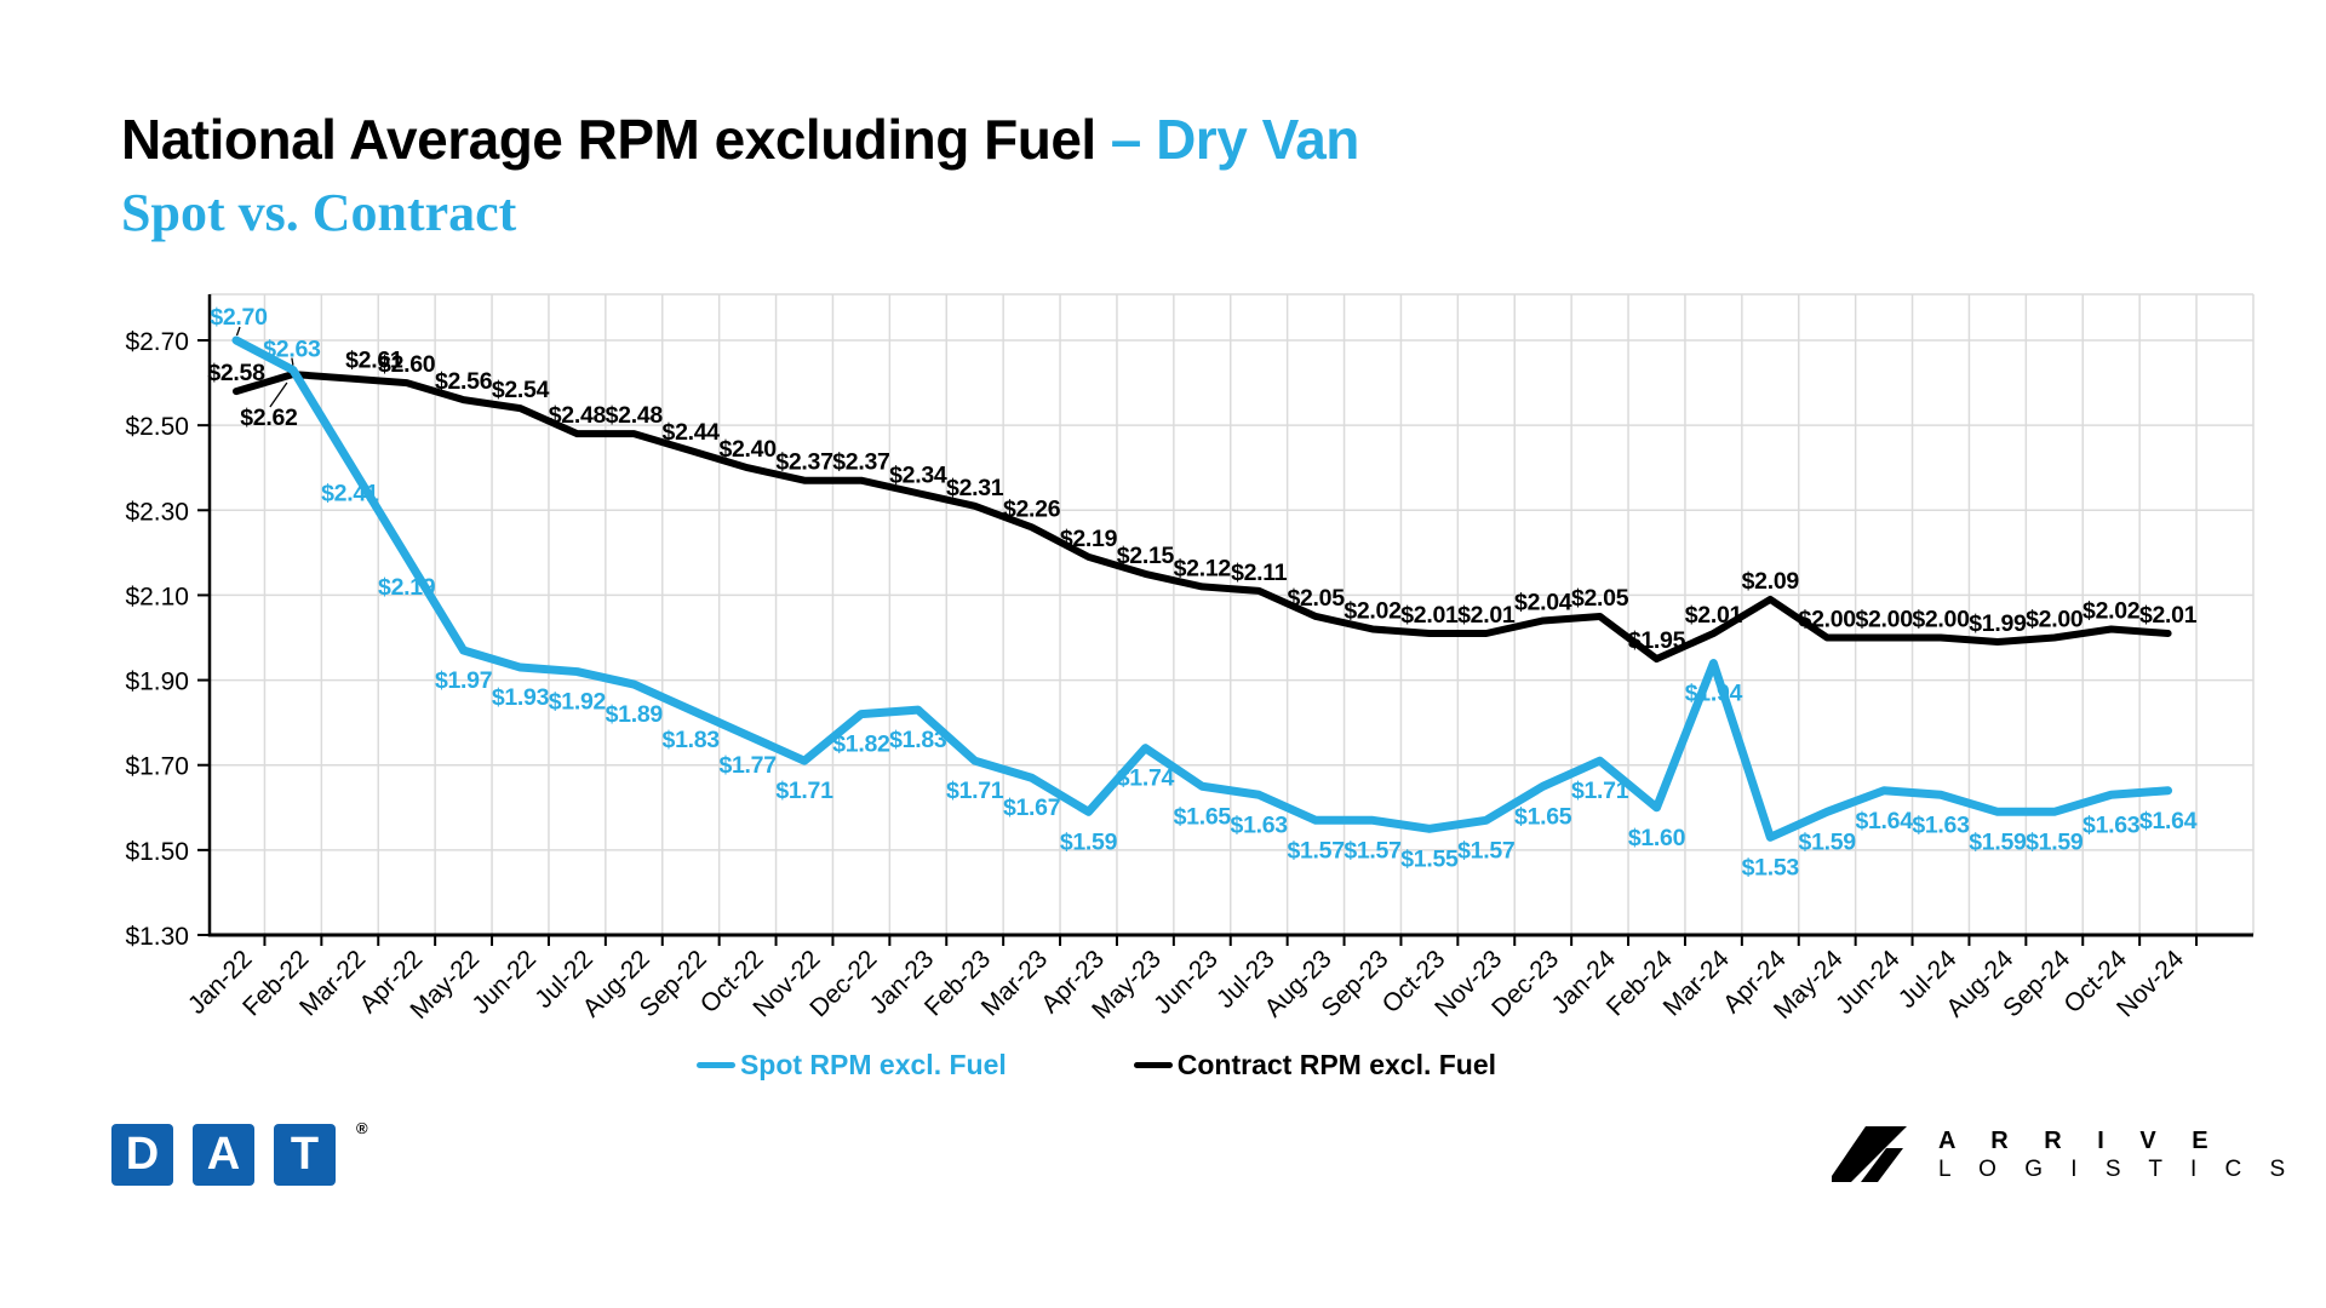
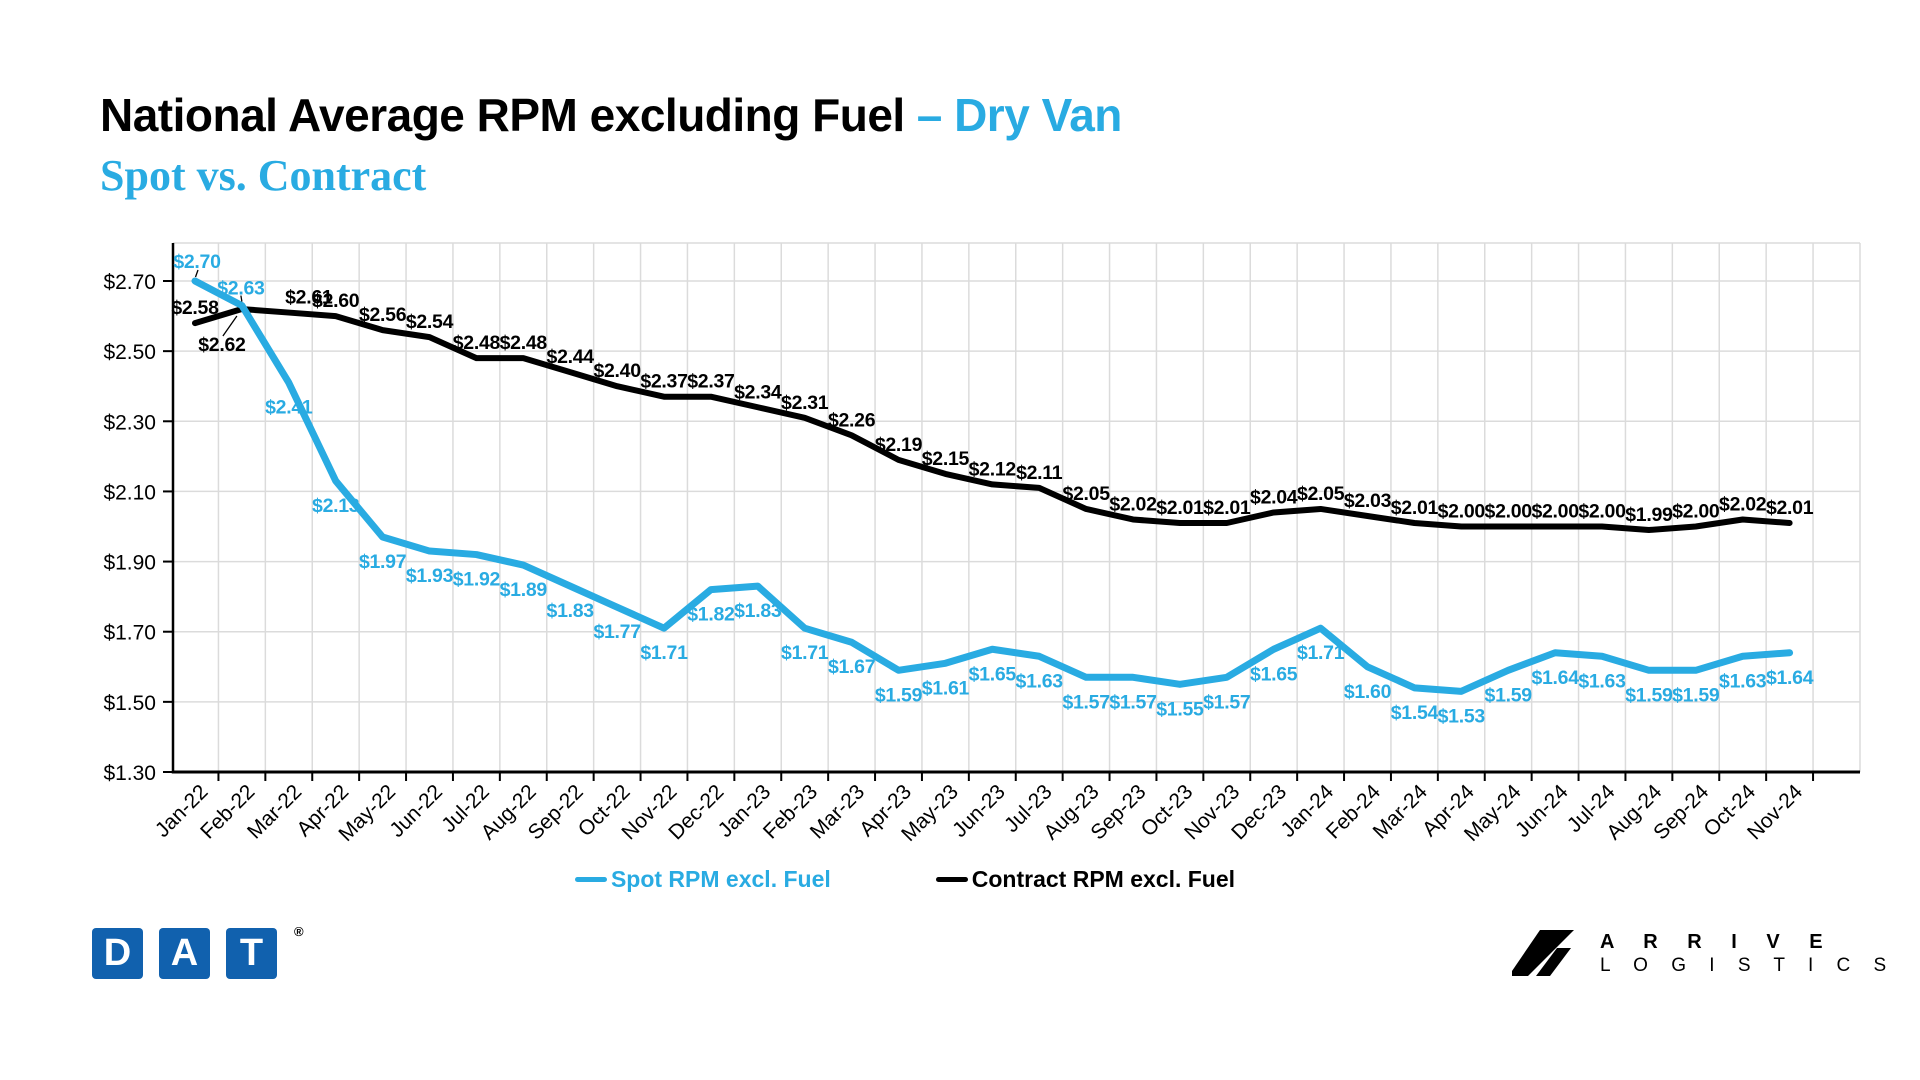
Spot RPM excl. Fuel/Apr-22: $2.19 -> $2.13
Spot RPM excl. Fuel/May-23: $1.74 -> $1.61
Contract RPM excl. Fuel/Feb-24: $1.95 -> $2.03
Spot RPM excl. Fuel/Mar-24: $1.94 -> $1.54
Contract RPM excl. Fuel/Apr-24: $2.09 -> $2.00
